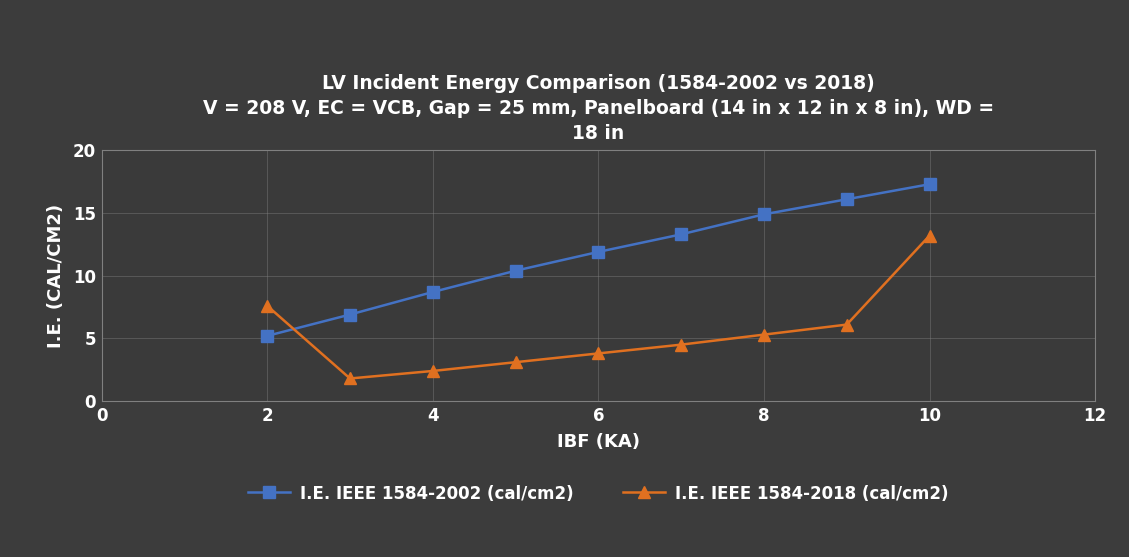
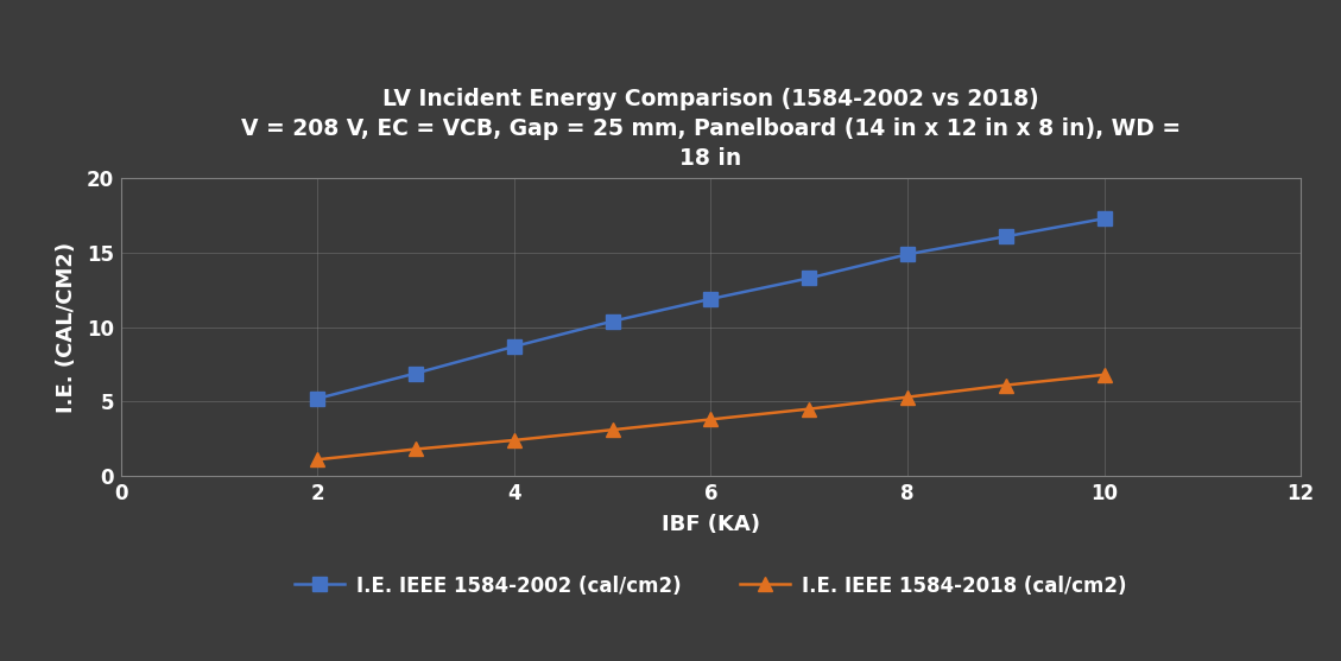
I.E. IEEE 1584-2018 (cal/cm2)/2: 7.6 -> 1.1
I.E. IEEE 1584-2018 (cal/cm2)/10: 13.2 -> 6.8
